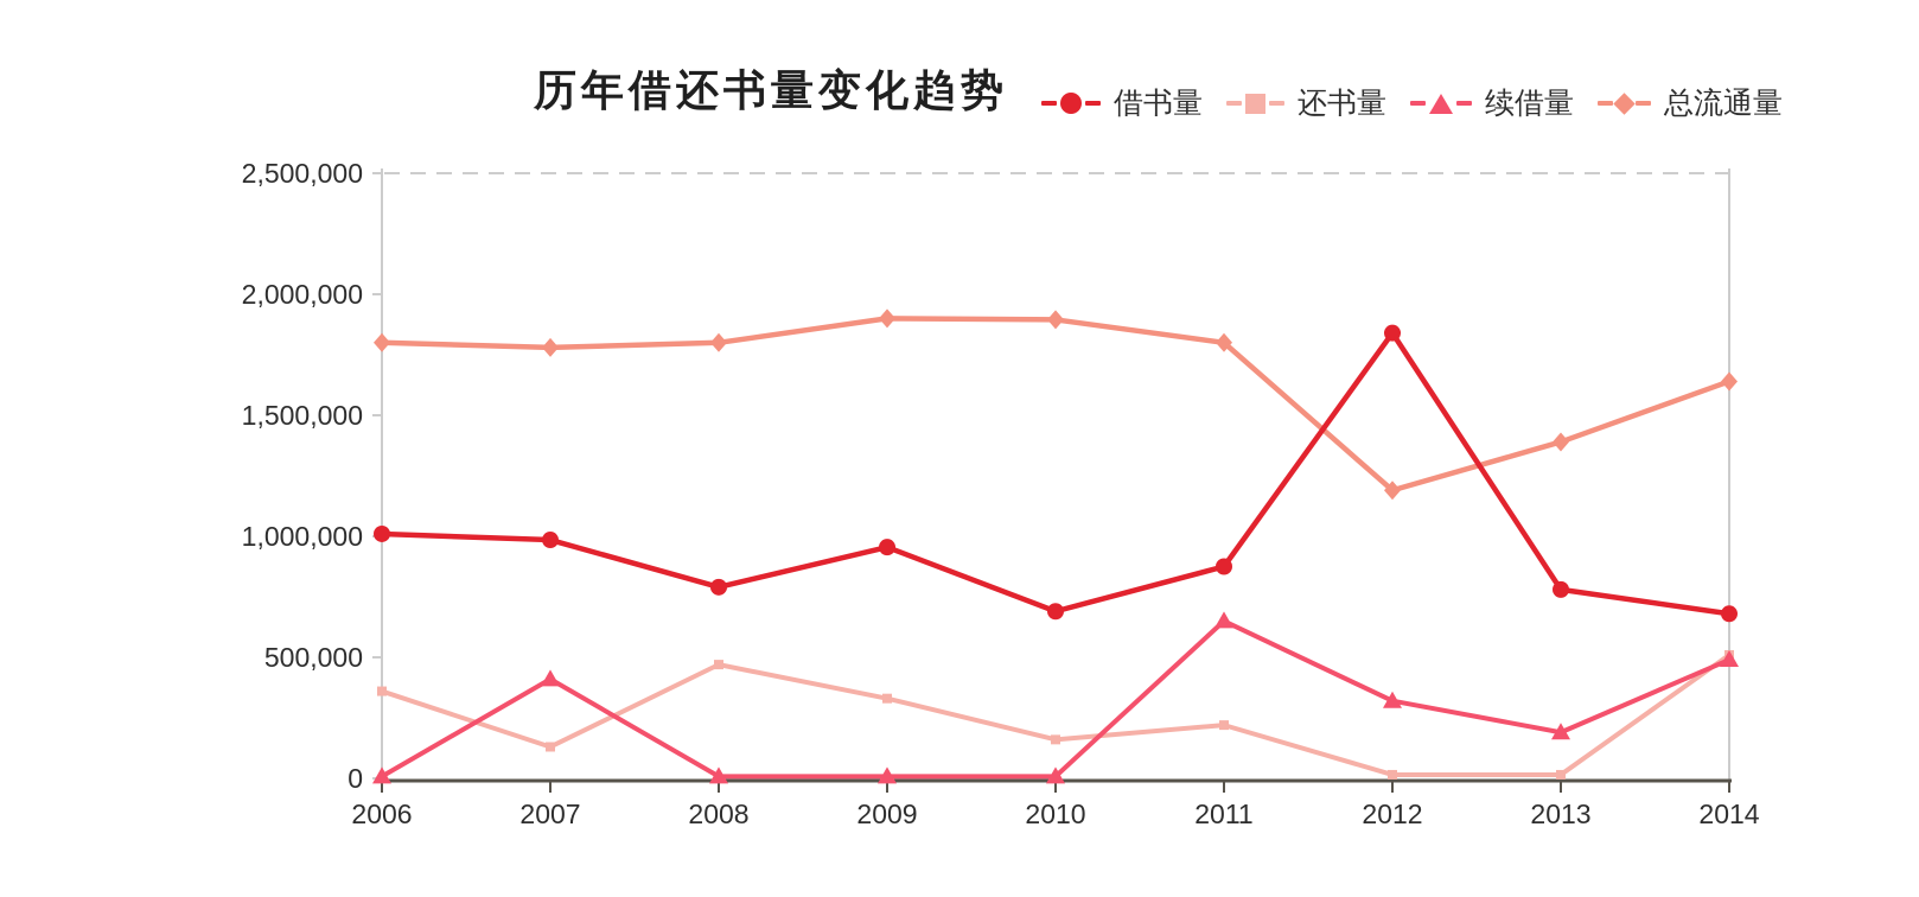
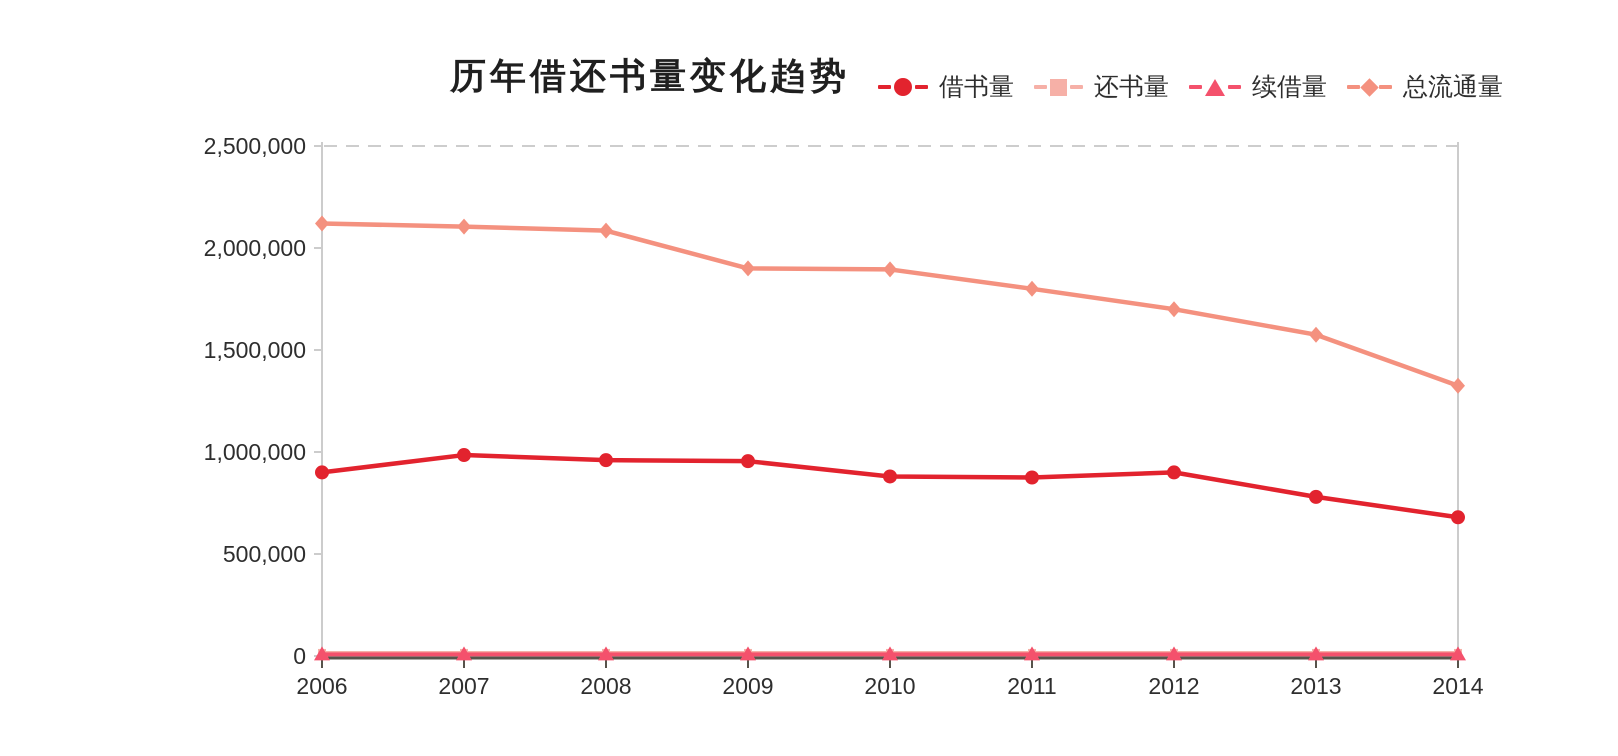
借书量/2006: 1010000 -> 900000
还书量/2006: 360000 -> 20000
总流通量/2006: 1800000 -> 2120000
还书量/2007: 130000 -> 20000
续借量/2007: 410000 -> 10000
总流通量/2007: 1780000 -> 2100000
借书量/2008: 790000 -> 960000
还书量/2008: 470000 -> 20000
总流通量/2008: 1800000 -> 2080000
还书量/2009: 330000 -> 20000
借书量/2010: 690000 -> 880000
还书量/2010: 160000 -> 20000
还书量/2011: 220000 -> 20000
续借量/2011: 650000 -> 10000
借书量/2012: 1840000 -> 900000
续借量/2012: 320000 -> 10000
总流通量/2012: 1190000 -> 1700000
续借量/2013: 190000 -> 10000
总流通量/2013: 1390000 -> 1580000
还书量/2014: 510000 -> 20000
续借量/2014: 490000 -> 10000
总流通量/2014: 1640000 -> 1320000
